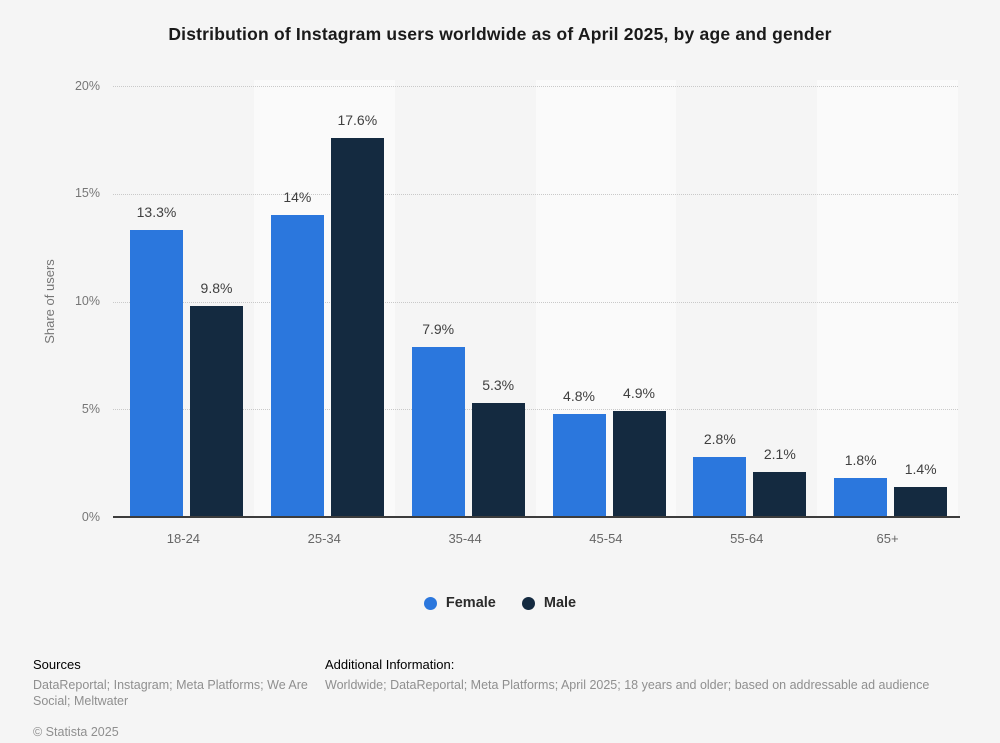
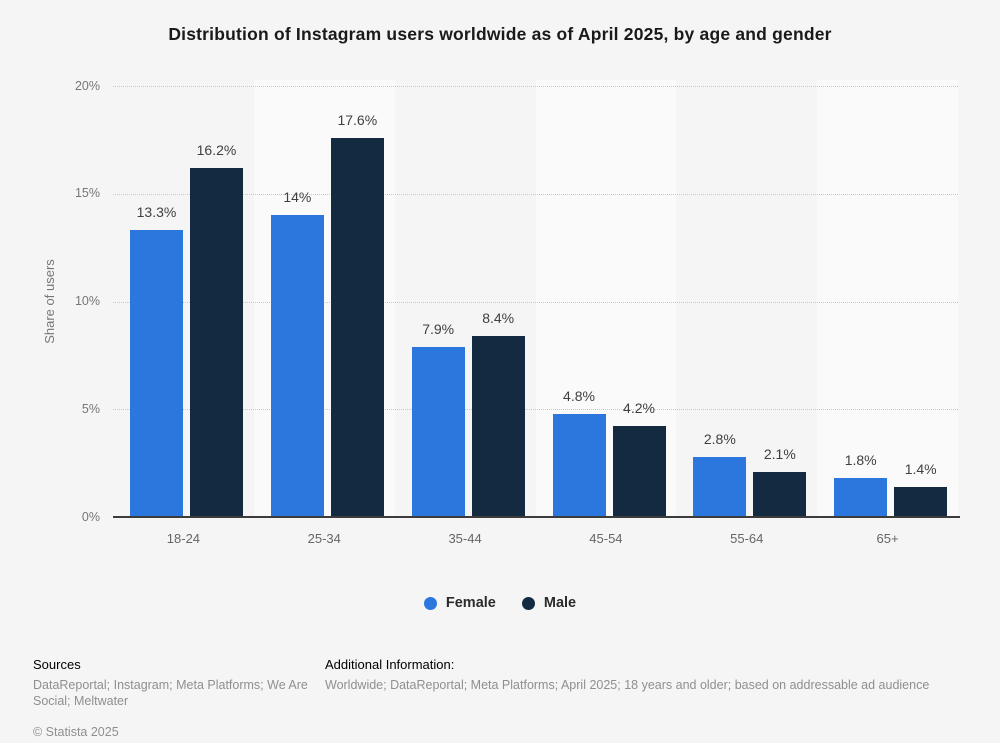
Male/18-24: 9.8% -> 16.2%
Male/35-44: 5.3% -> 8.4%
Male/45-54: 4.9% -> 4.2%
